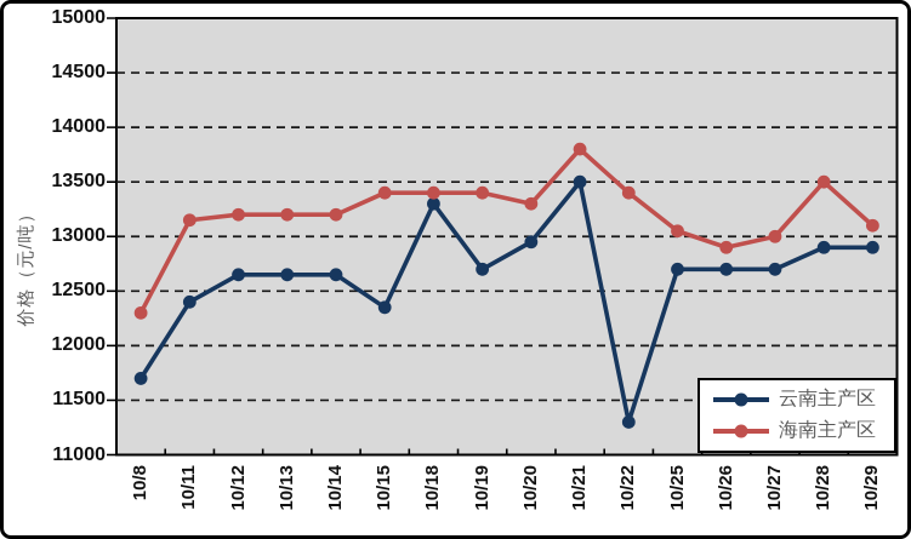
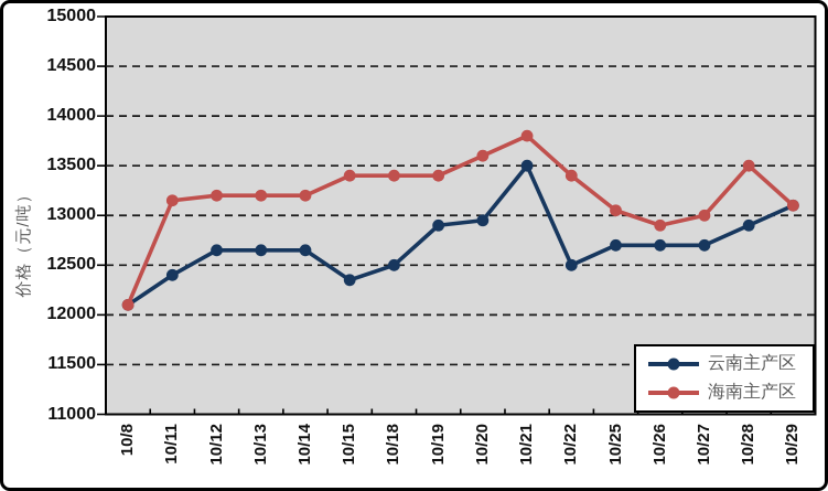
云南主产区/10/8: 11700 -> 12100
海南主产区/10/8: 12300 -> 12100
云南主产区/10/18: 13300 -> 12500
云南主产区/10/19: 12700 -> 12900
海南主产区/10/20: 13300 -> 13600
云南主产区/10/22: 11300 -> 12500
云南主产区/10/29: 12900 -> 13100
